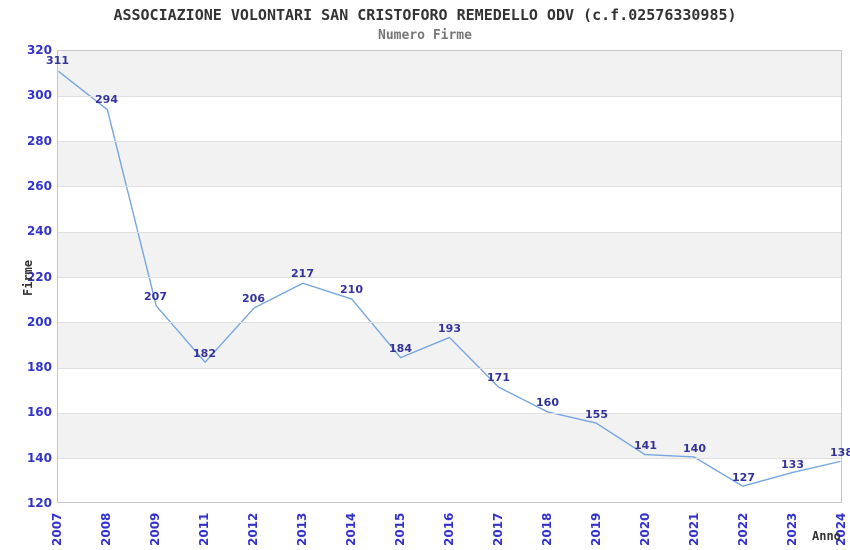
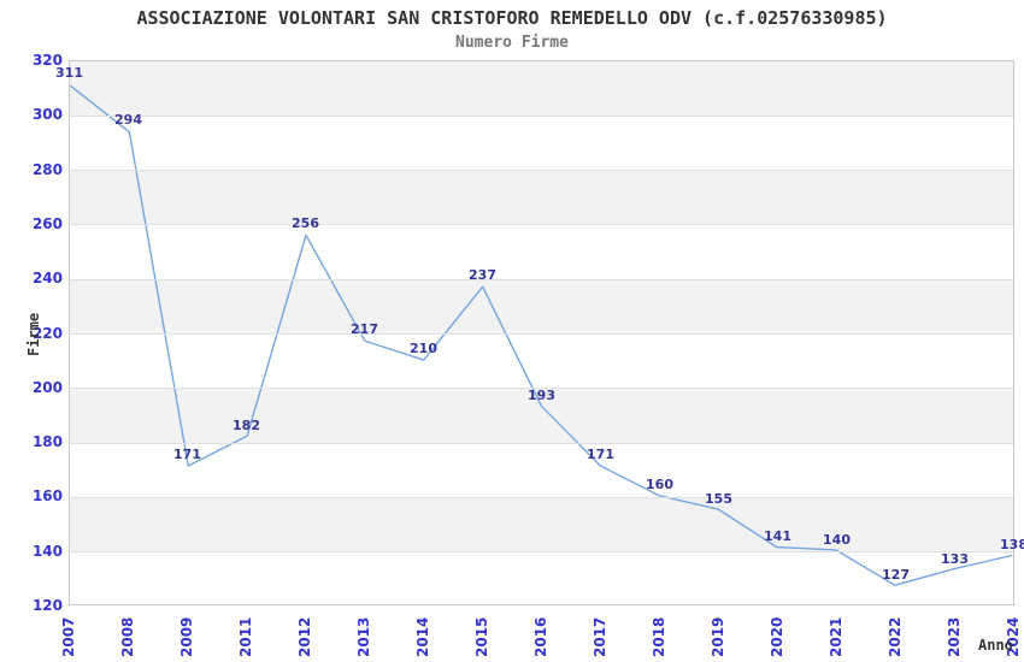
2009: 207 -> 171
2012: 206 -> 256
2015: 184 -> 237
